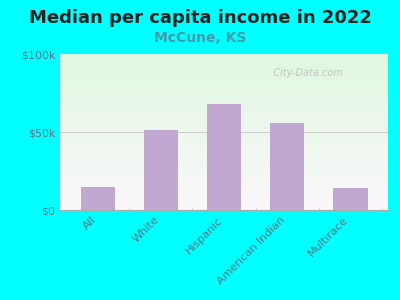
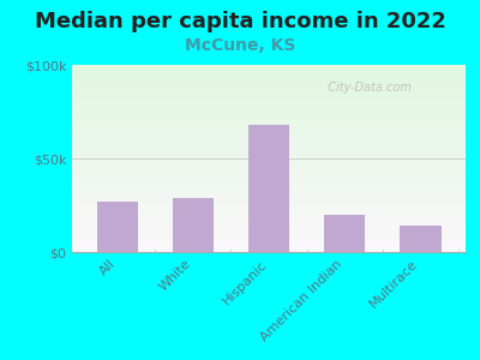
All: $15k -> $27k
White: $51k -> $29k
American Indian: $56k -> $20k
